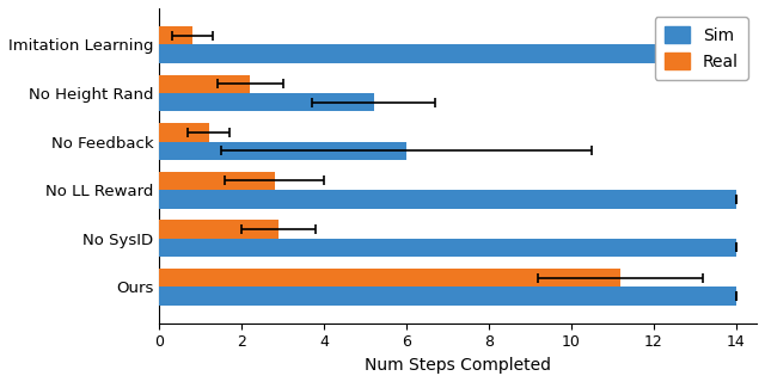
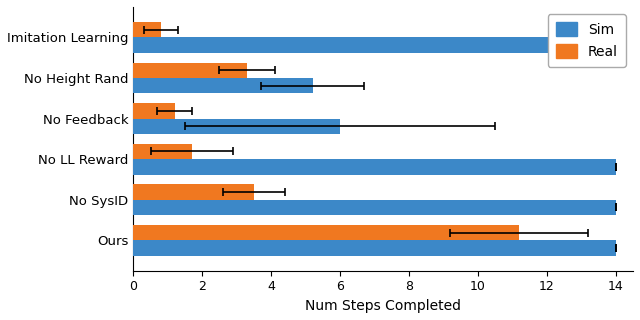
Real/No Height Rand: 2.2 -> 3.3
Real/No LL Reward: 2.8 -> 1.7
Real/No SysID: 2.9 -> 3.5
